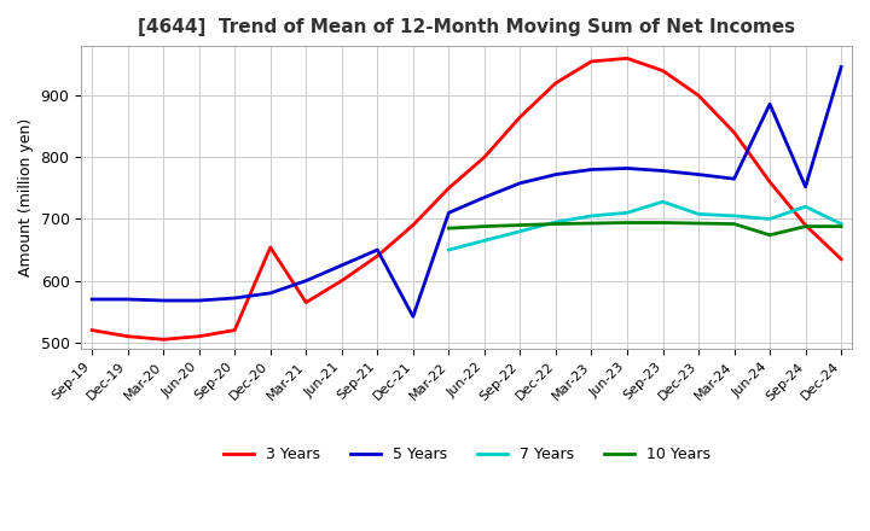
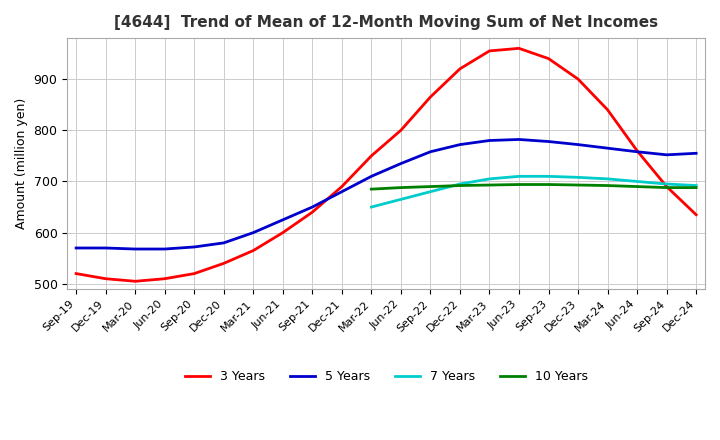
3 Years/Dec-20: 654 -> 540
5 Years/Dec-21: 542 -> 680
7 Years/Sep-23: 728 -> 710
5 Years/Jun-24: 886 -> 758
10 Years/Jun-24: 674 -> 690
7 Years/Sep-24: 720 -> 695
5 Years/Dec-24: 946 -> 755
